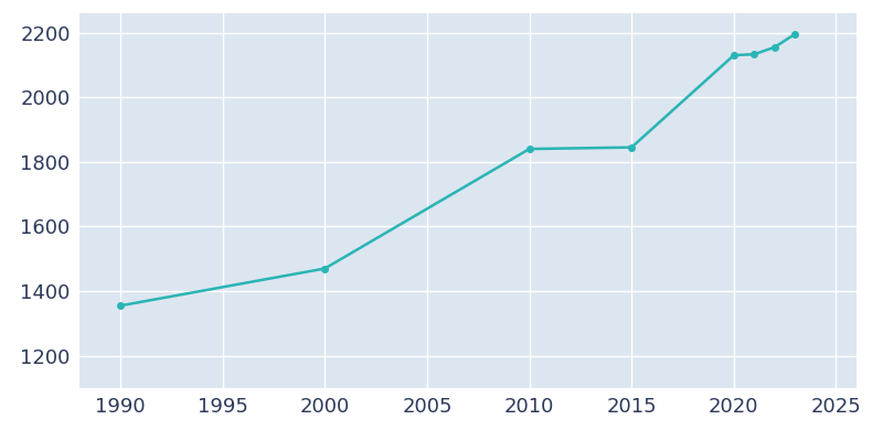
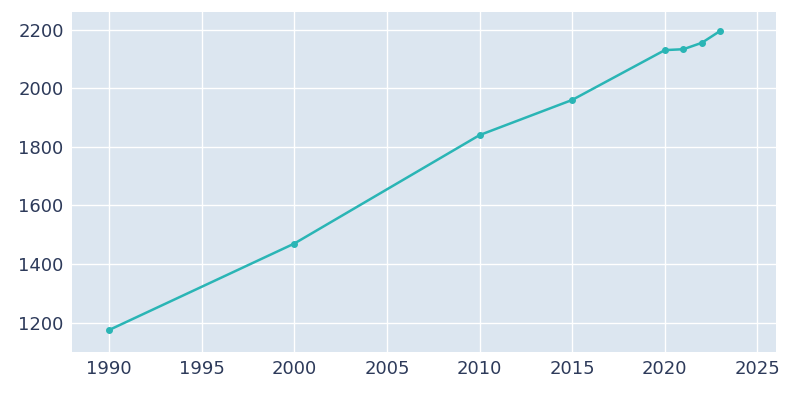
1990: 1355 -> 1175
2015: 1845 -> 1960
